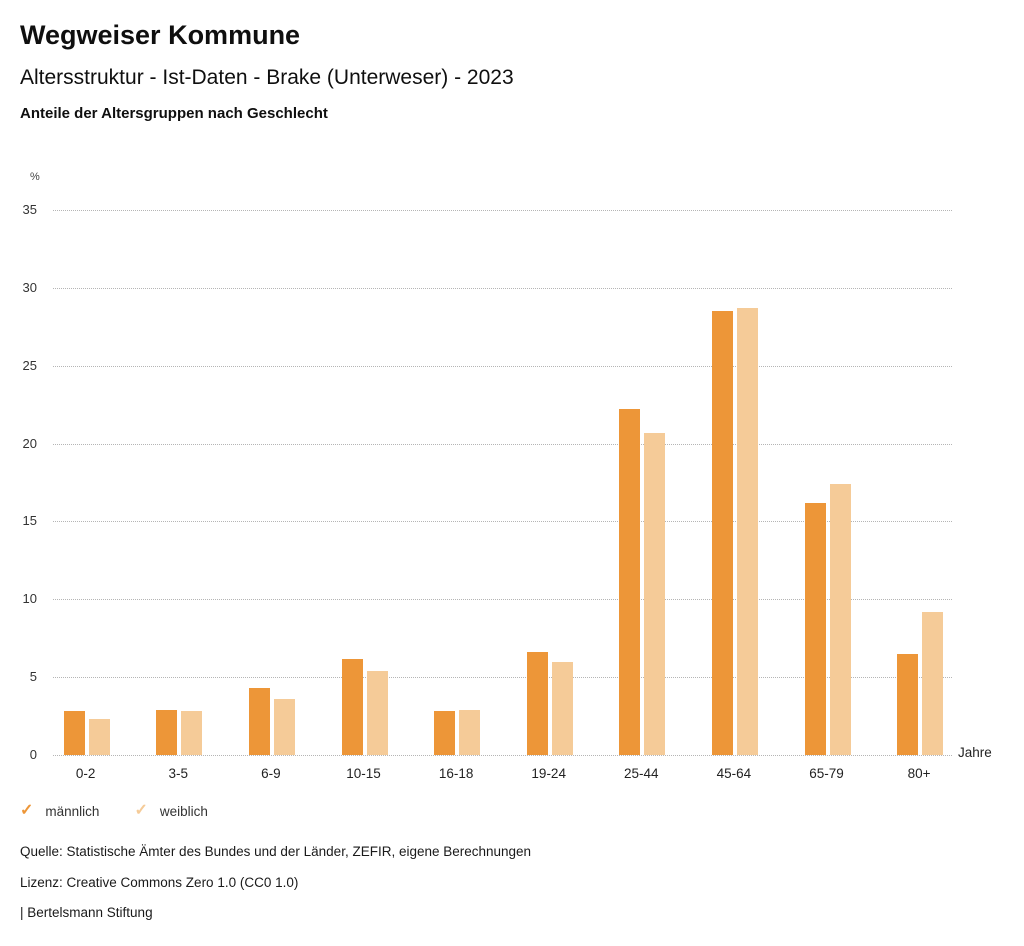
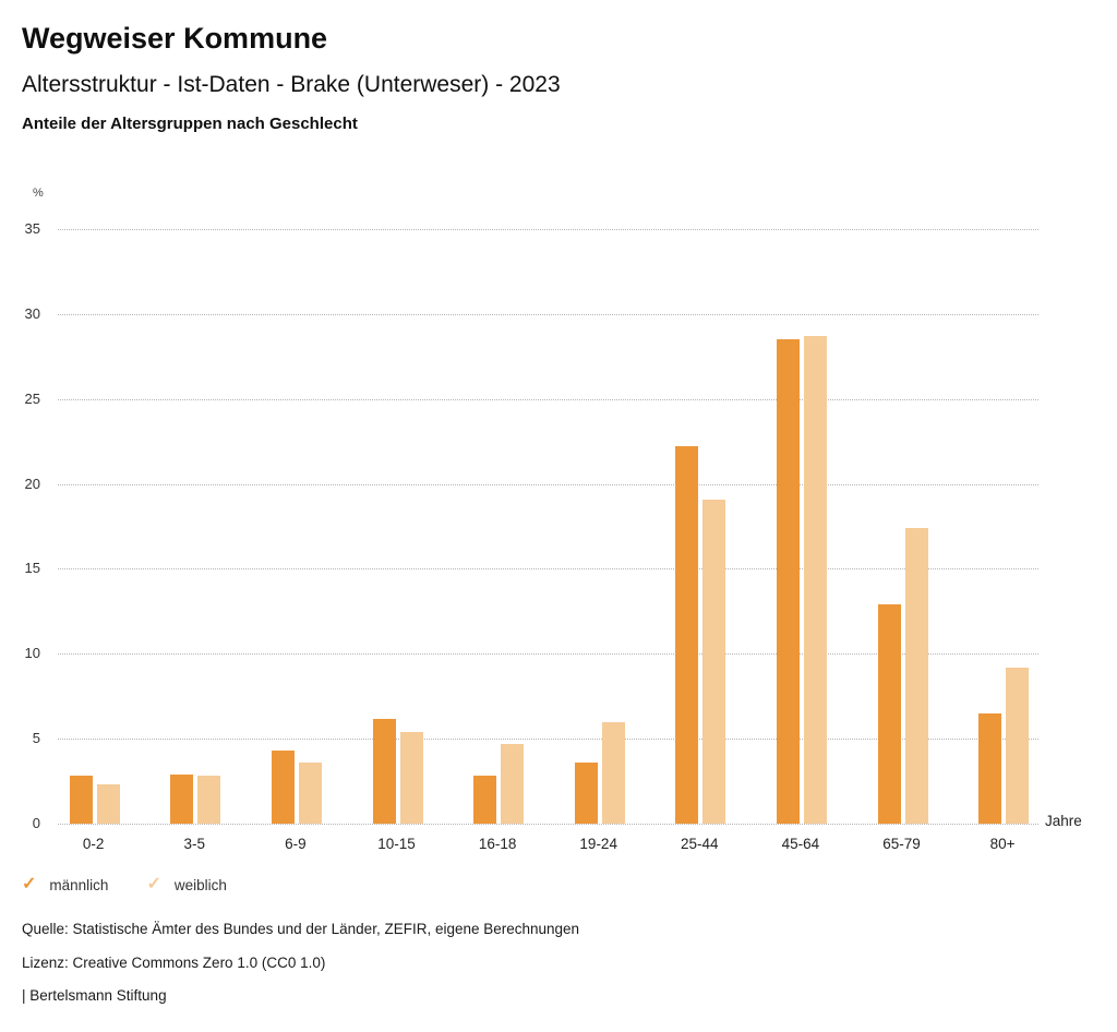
weiblich/16-18: 2.9 -> 4.7
männlich/19-24: 6.6 -> 3.6
weiblich/25-44: 20.7 -> 19.1
männlich/65-79: 16.2 -> 12.9
